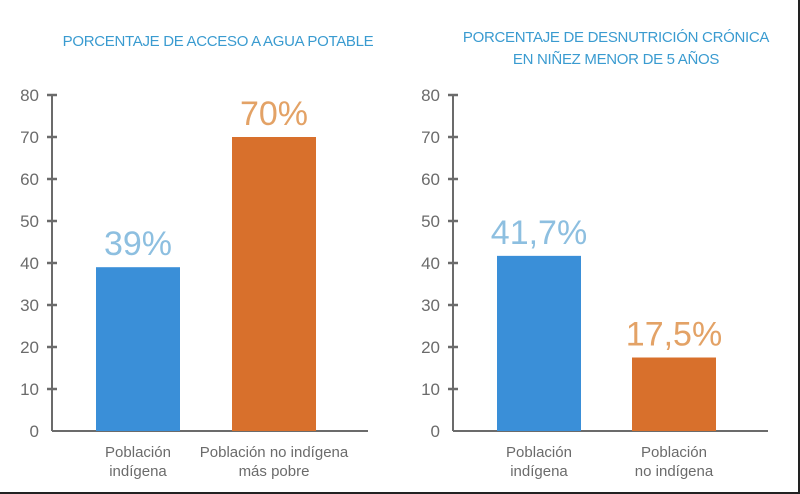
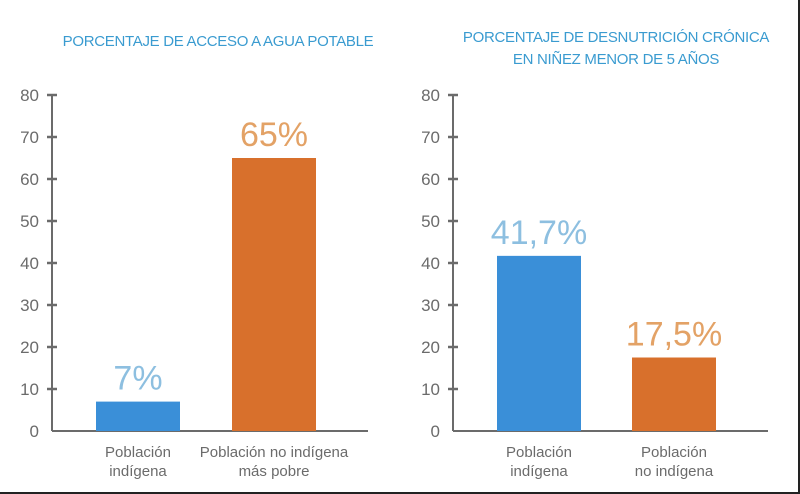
PORCENTAJE DE ACCESO A AGUA POTABLE/Población indígena: 39% -> 7%
PORCENTAJE DE ACCESO A AGUA POTABLE/Población no indígena más pobre: 70% -> 65%
